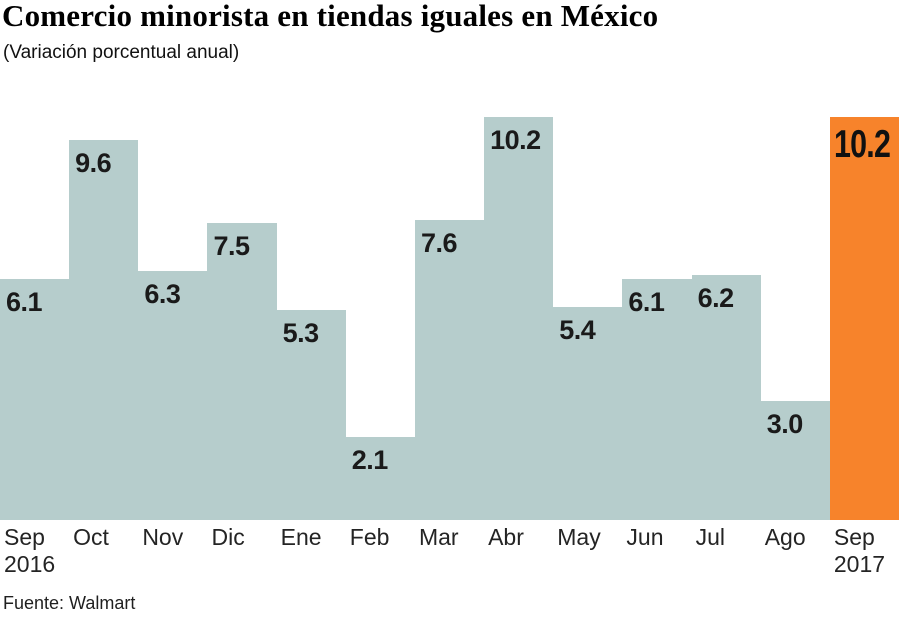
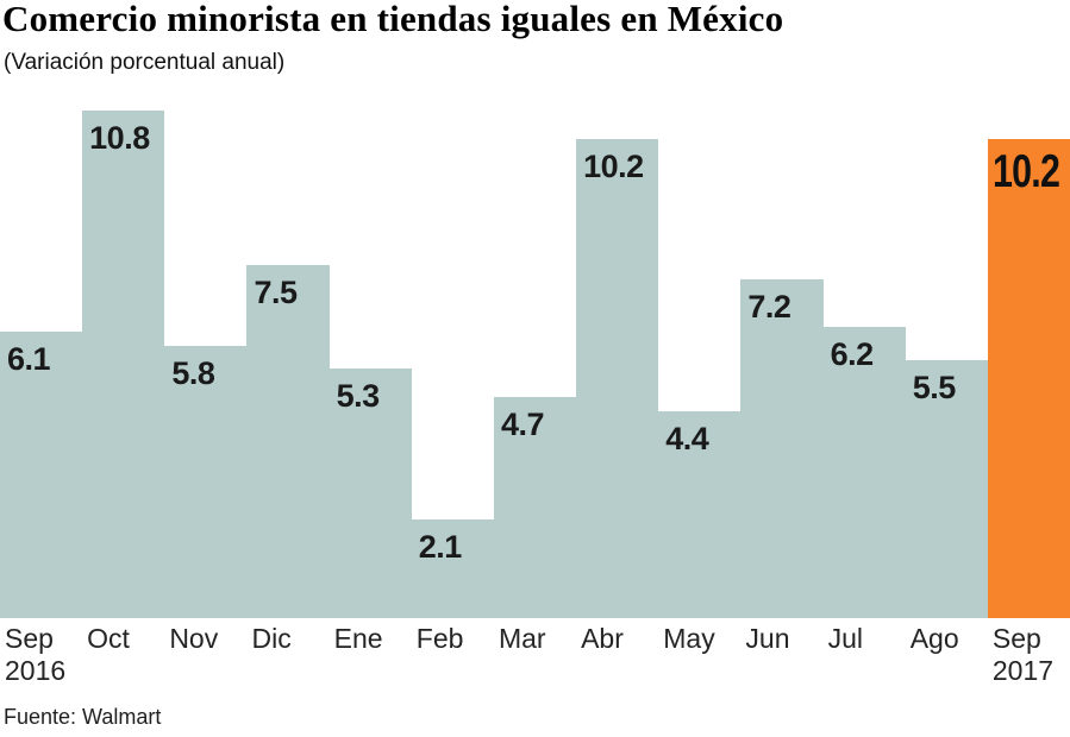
Oct: 9.6 -> 10.8
Nov: 6.3 -> 5.8
Mar: 7.6 -> 4.7
May: 5.4 -> 4.4
Jun: 6.1 -> 7.2
Ago: 3.0 -> 5.5
